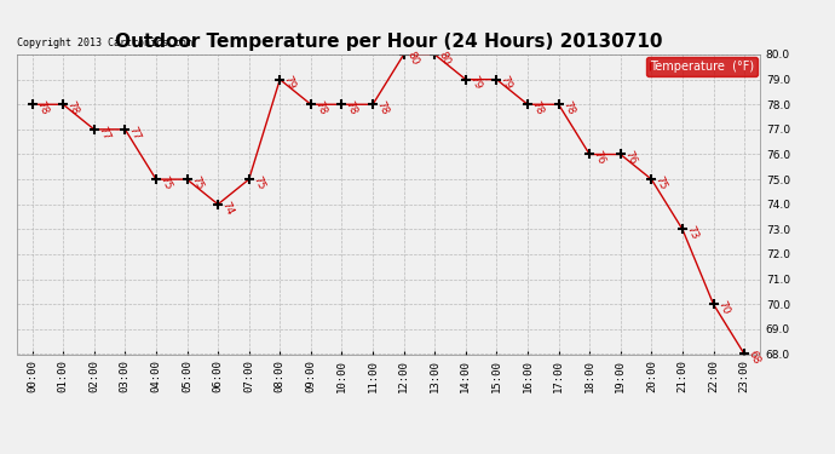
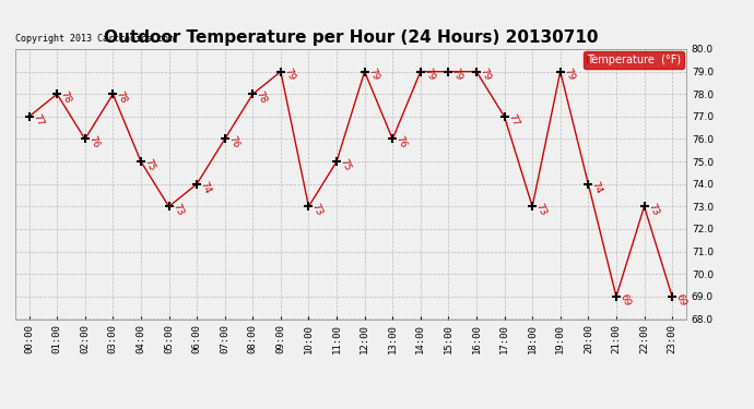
00:00: 78 -> 77
02:00: 77 -> 76
03:00: 77 -> 78
05:00: 75 -> 73
07:00: 75 -> 76
08:00: 79 -> 78
09:00: 78 -> 79
10:00: 78 -> 73
11:00: 78 -> 75
12:00: 80 -> 79
13:00: 80 -> 76
16:00: 78 -> 79
17:00: 78 -> 77
18:00: 76 -> 73
19:00: 76 -> 79
20:00: 75 -> 74
21:00: 73 -> 69
22:00: 70 -> 73
23:00: 68 -> 69
